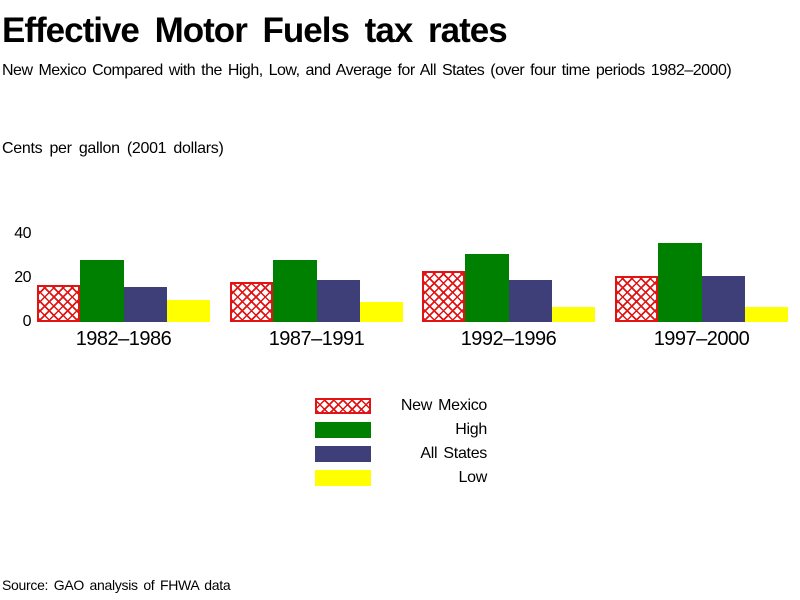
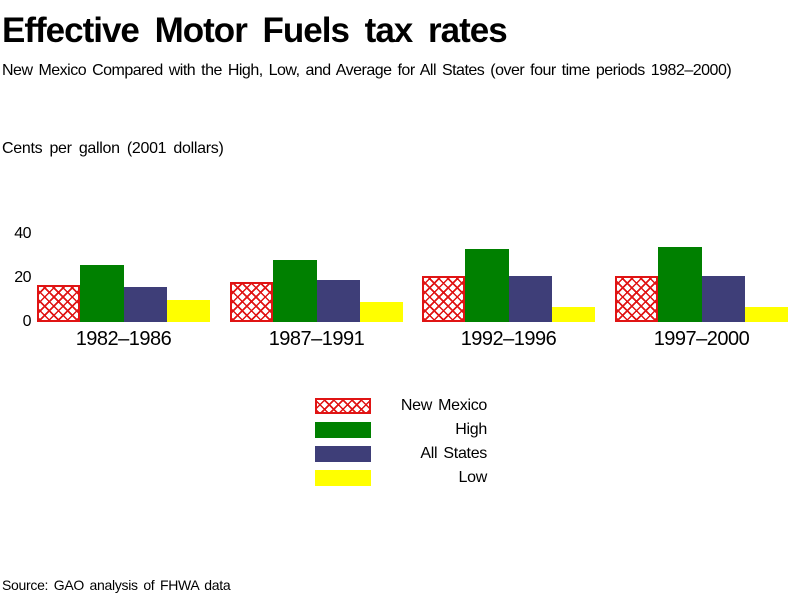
High/1982–1986: 28 -> 26
New Mexico/1992–1996: 23 -> 21
High/1992–1996: 31 -> 33
All States/1992–1996: 19 -> 21
High/1997–2000: 36 -> 34
